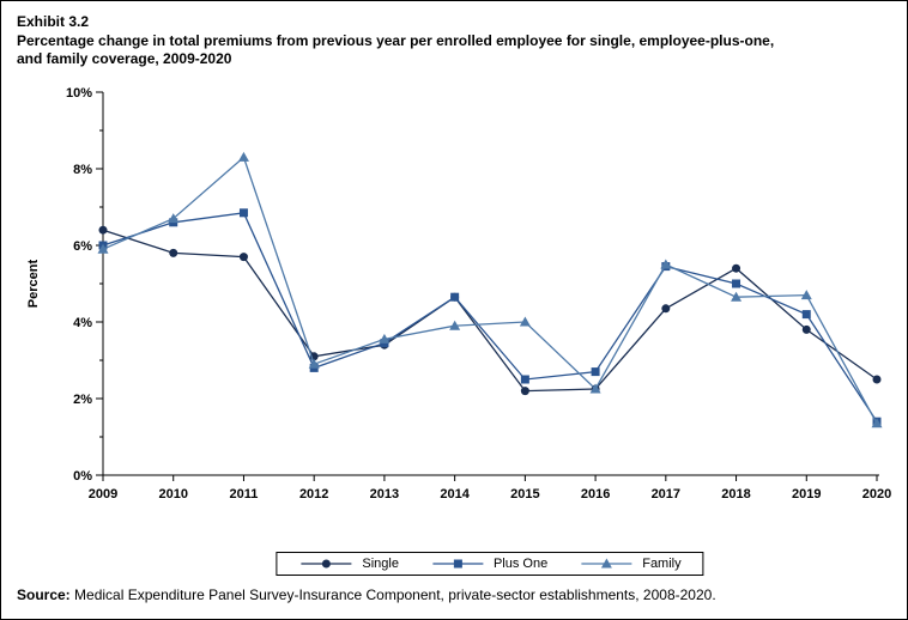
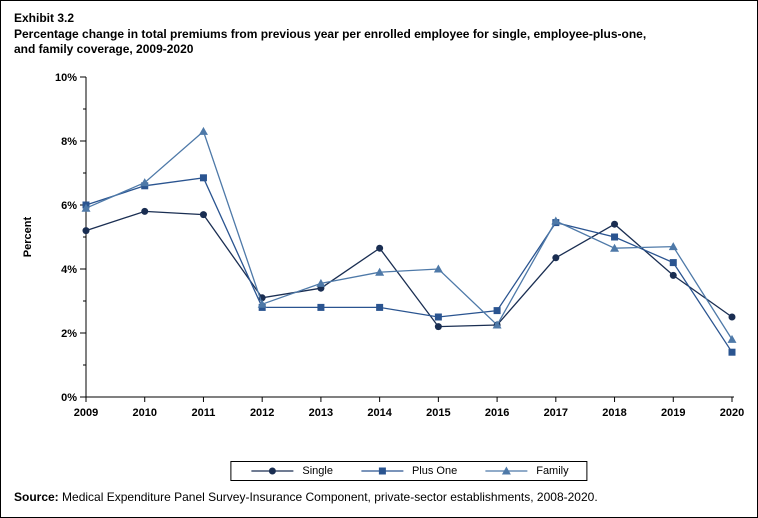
Single/2009: 6.4% -> 5.2%
Plus One/2013: 3.5% -> 2.8%
Plus One/2014: 4.7% -> 2.8%
Family/2020: 1.4% -> 1.8%
